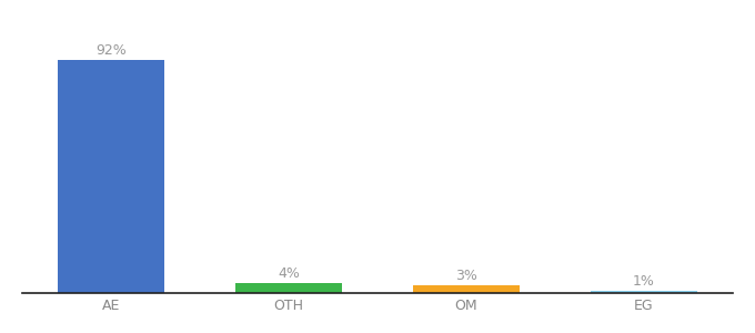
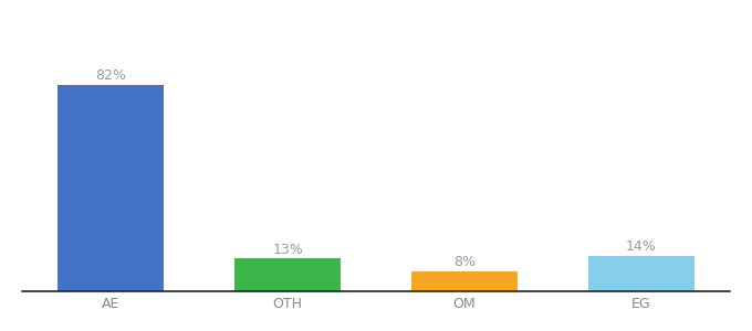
AE: 92% -> 82%
OTH: 4% -> 13%
OM: 3% -> 8%
EG: 1% -> 14%
